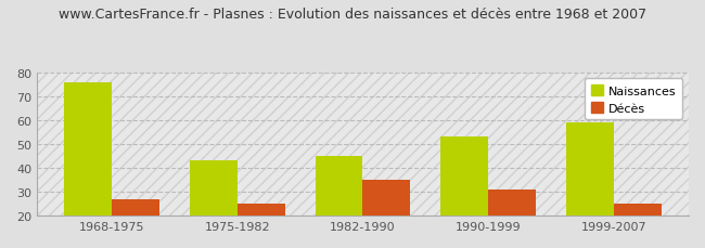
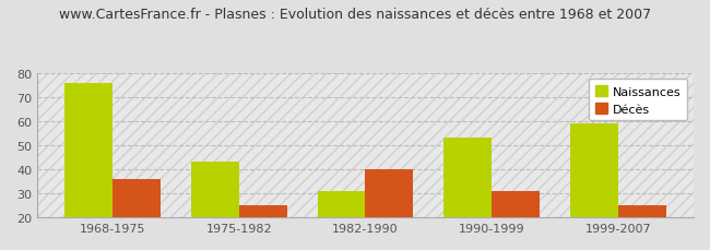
Décès/1968-1975: 27 -> 36
Naissances/1982-1990: 45 -> 31
Décès/1982-1990: 35 -> 40
